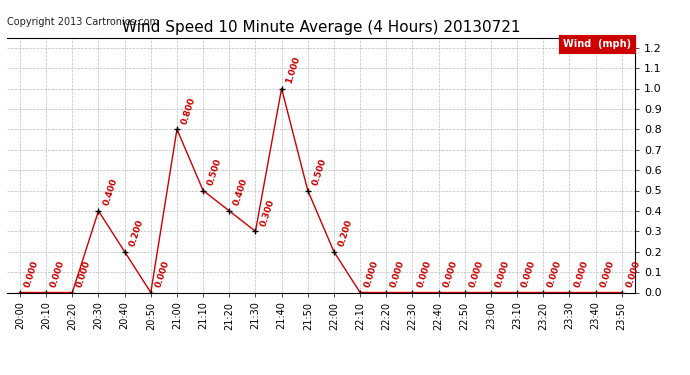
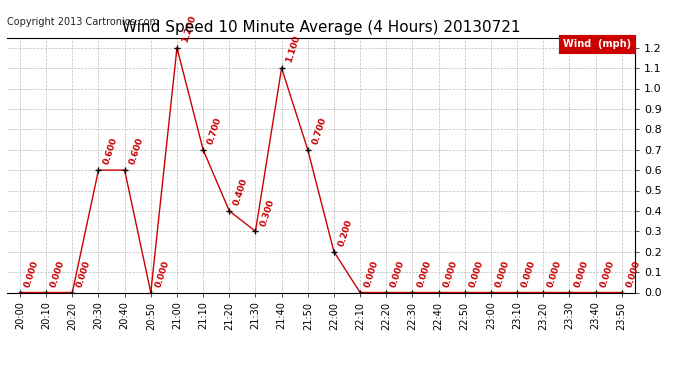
20:30: 0.400 -> 0.600
20:40: 0.200 -> 0.600
21:00: 0.8 -> 1.2
21:10: 0.500 -> 0.700
21:40: 1.000 -> 1.100
21:50: 0.500 -> 0.700
